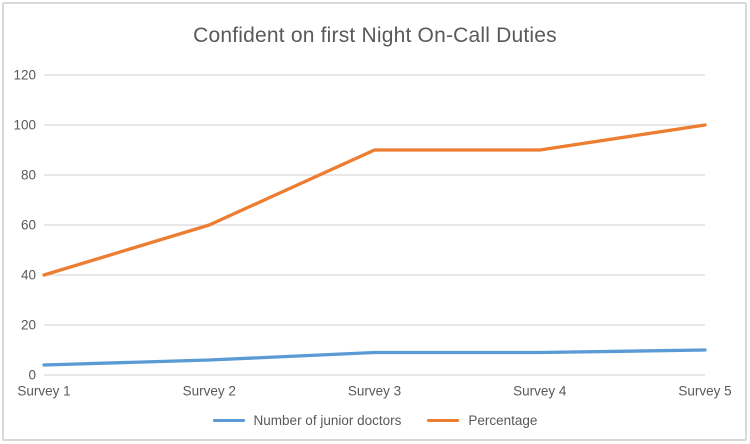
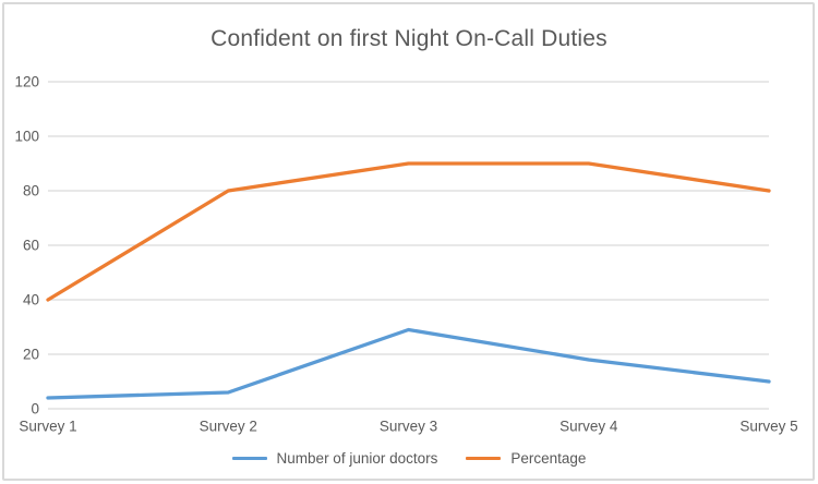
Percentage/Survey 2: 60 -> 80
Number of junior doctors/Survey 3: 9 -> 29
Number of junior doctors/Survey 4: 9 -> 18
Percentage/Survey 5: 100 -> 80
